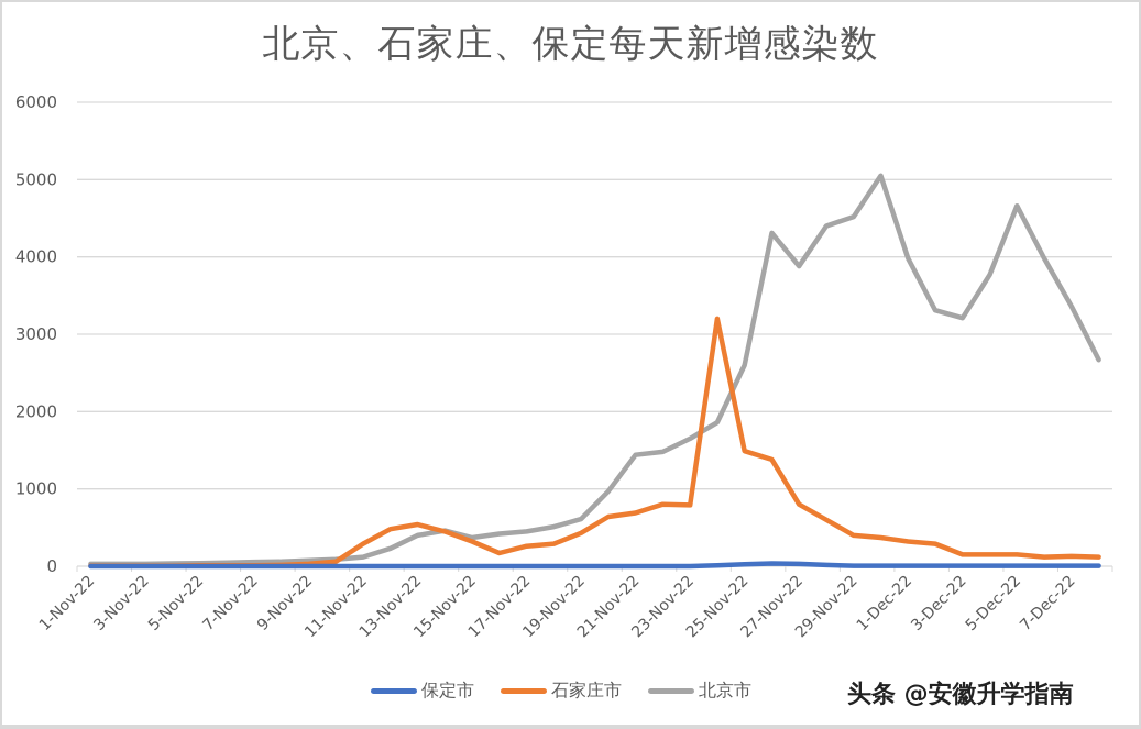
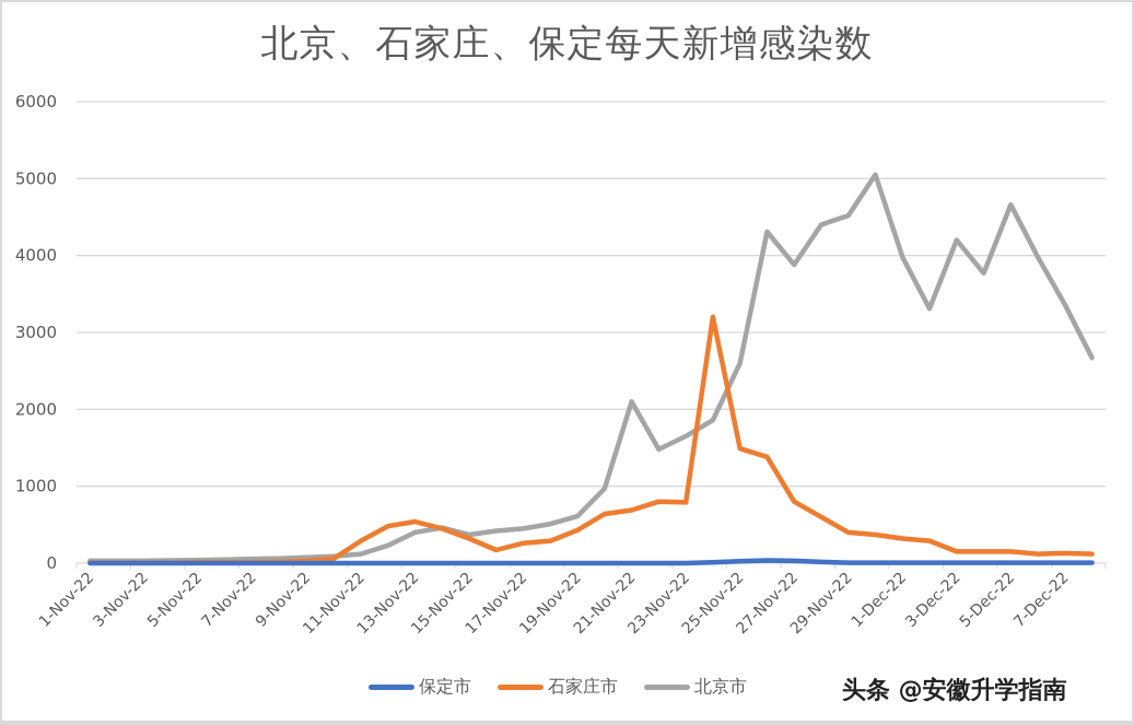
北京市/21-Nov-22: 1400 -> 2100
北京市/3-Dec-22: 3200 -> 4200
